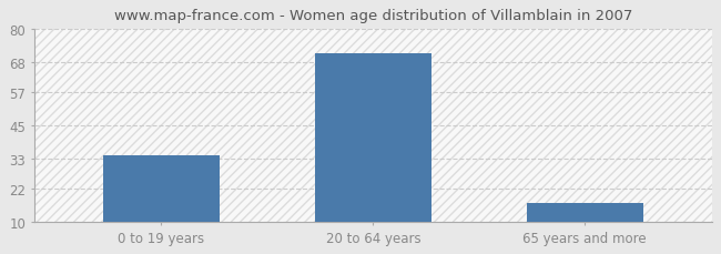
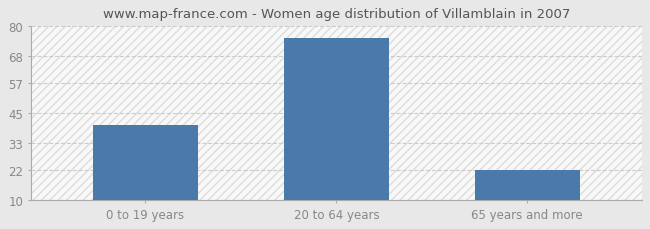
0 to 19 years: 34 -> 40
20 to 64 years: 71 -> 75
65 years and more: 17 -> 22
